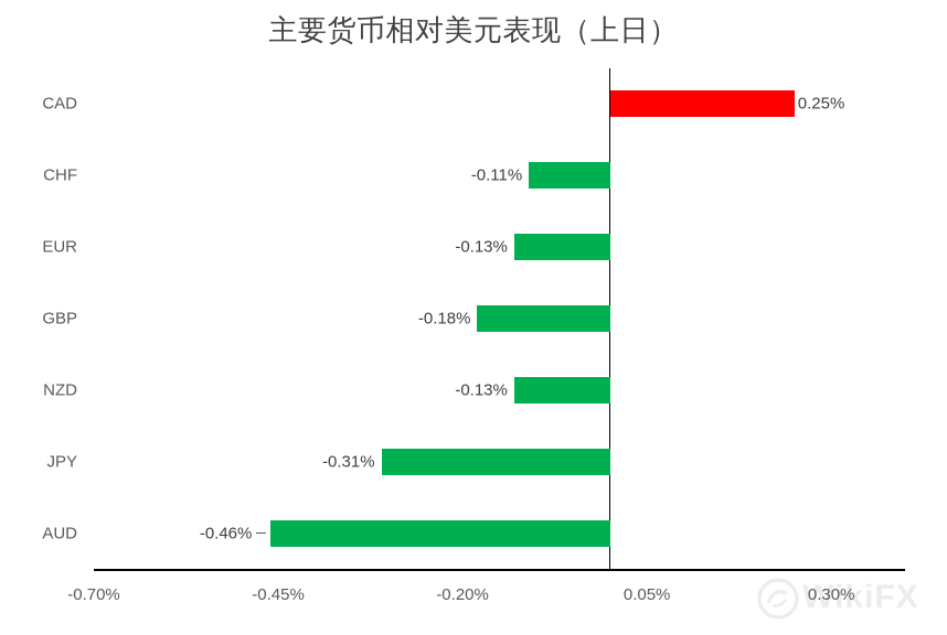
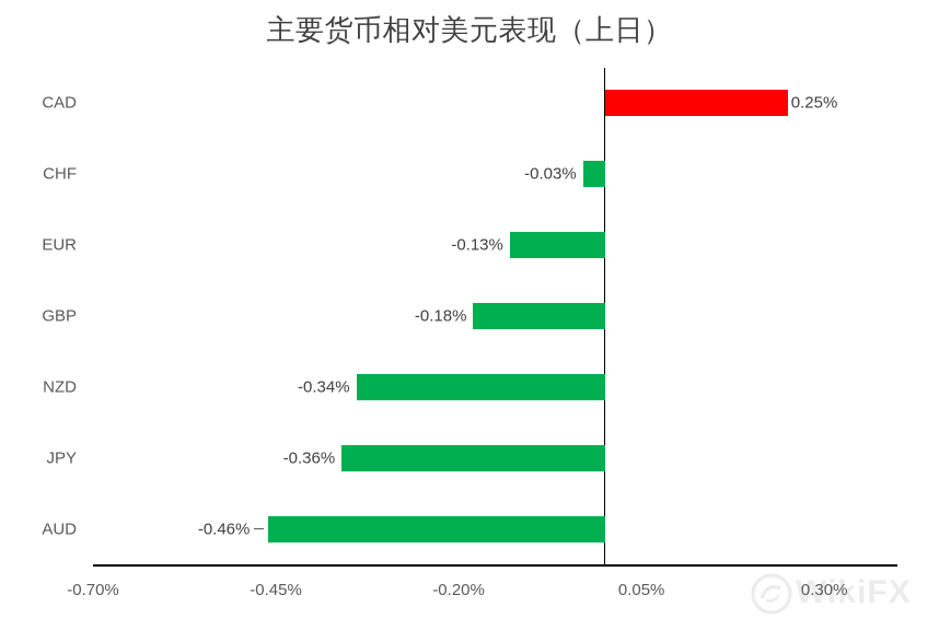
CHF: -0.11% -> -0.03%
NZD: -0.13% -> -0.34%
JPY: -0.31% -> -0.36%
